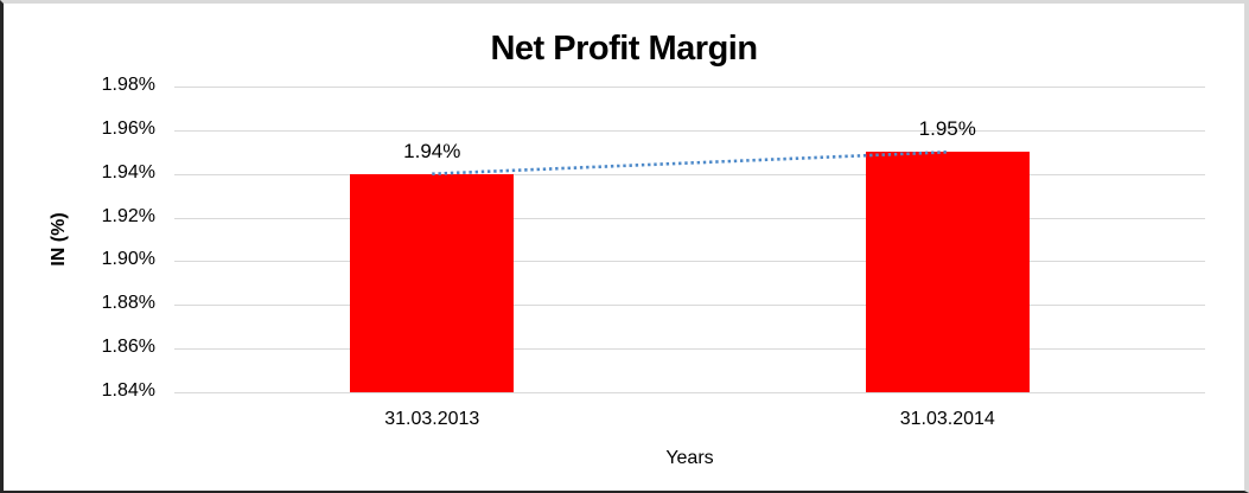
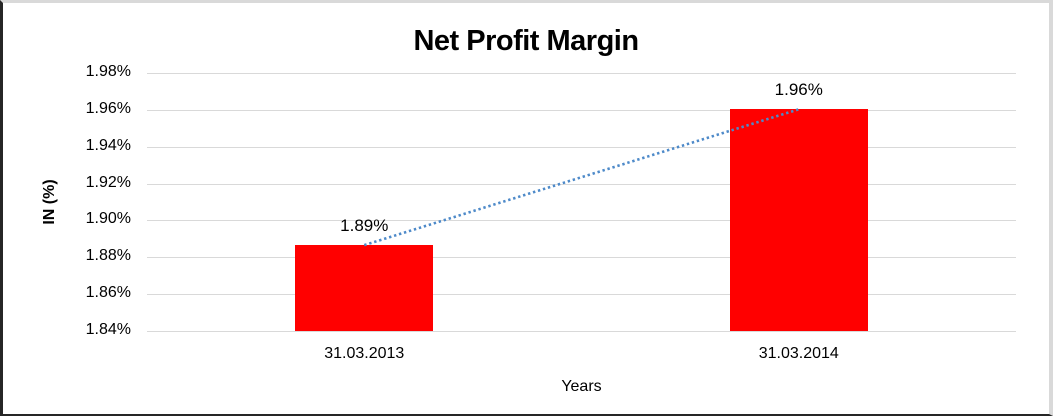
31.03.2013: 1.94% -> 1.89%
31.03.2014: 1.95% -> 1.96%
